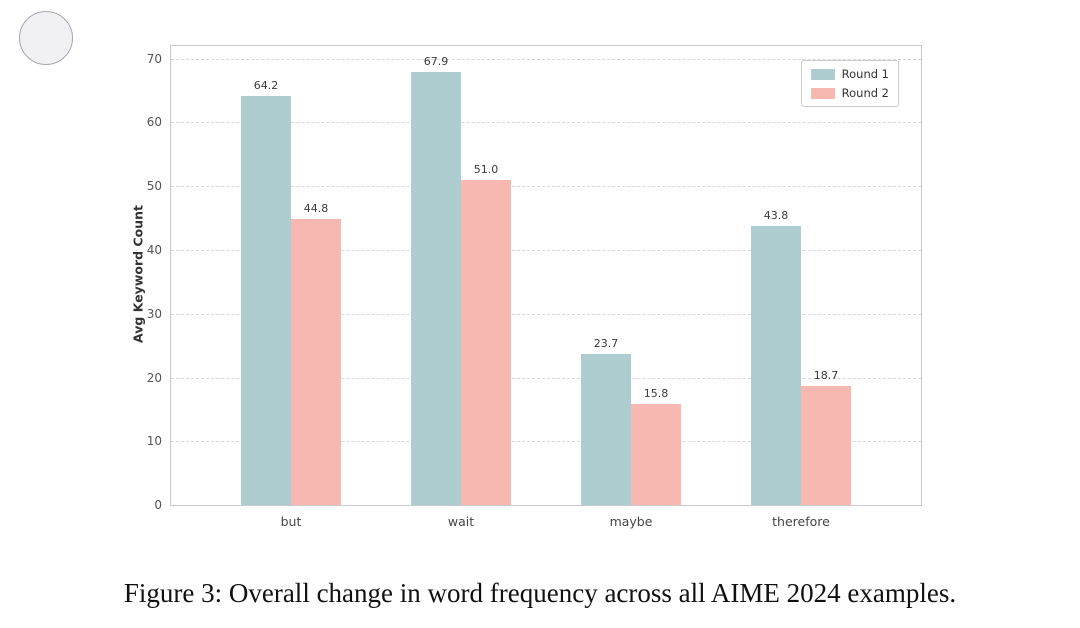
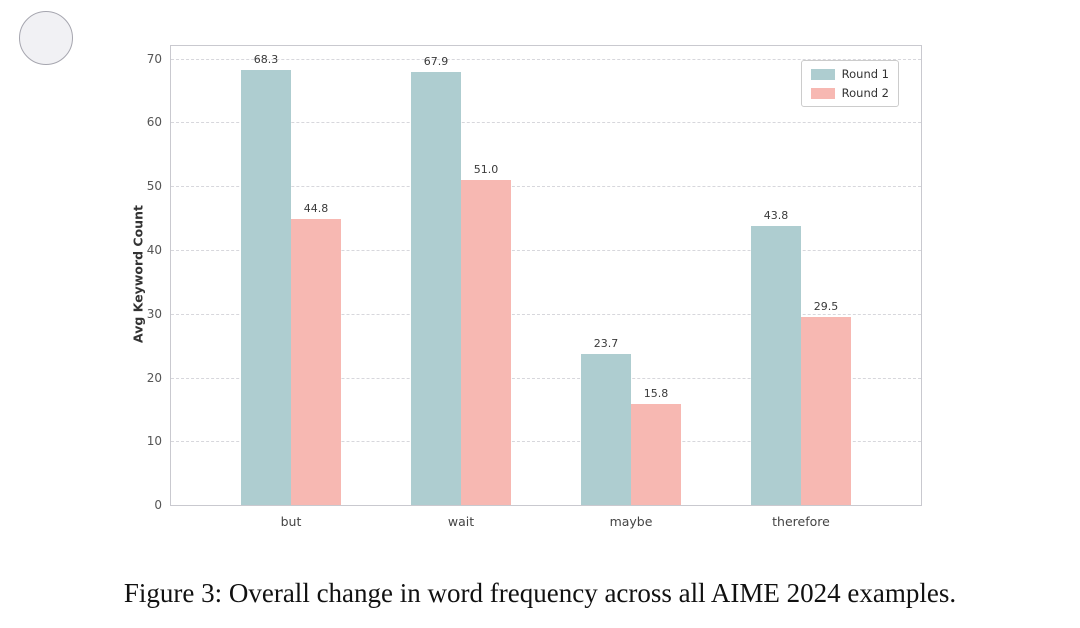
Round 1/but: 64.2 -> 68.3
Round 2/therefore: 18.7 -> 29.5
